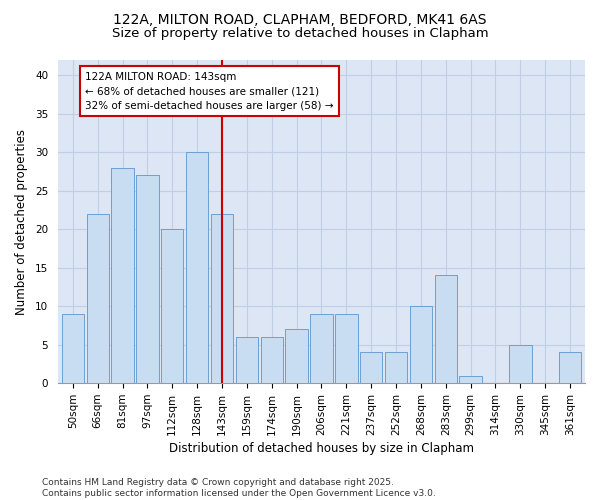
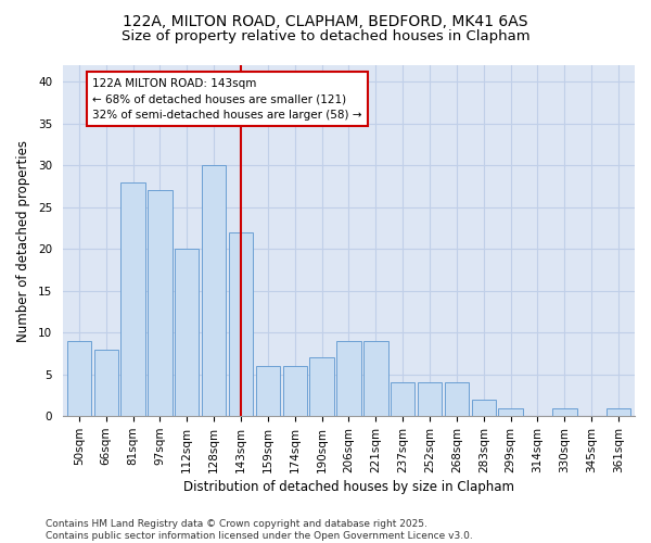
66sqm: 22 -> 8
268sqm: 10 -> 4
283sqm: 14 -> 2
330sqm: 5 -> 1
361sqm: 4 -> 1
